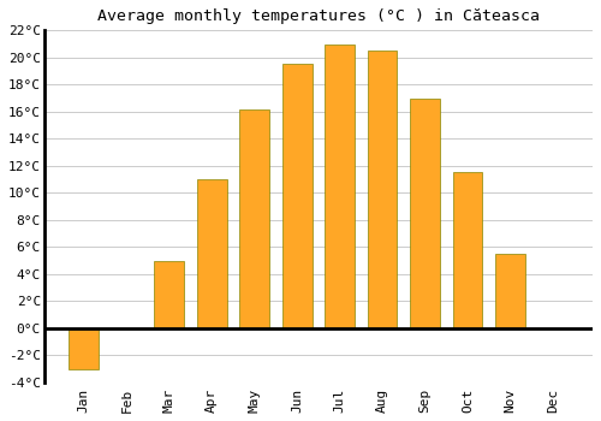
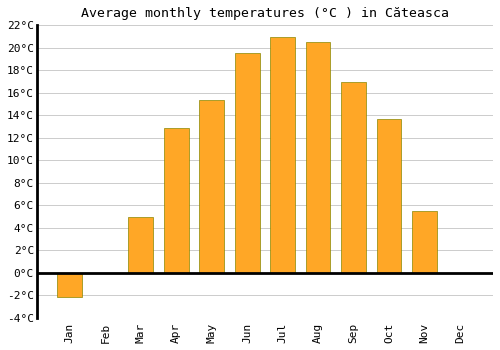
Jan: -3.0°C -> -2.1°C
Apr: 11.0°C -> 12.9°C
May: 16.2°C -> 15.4°C
Oct: 11.5°C -> 13.7°C
